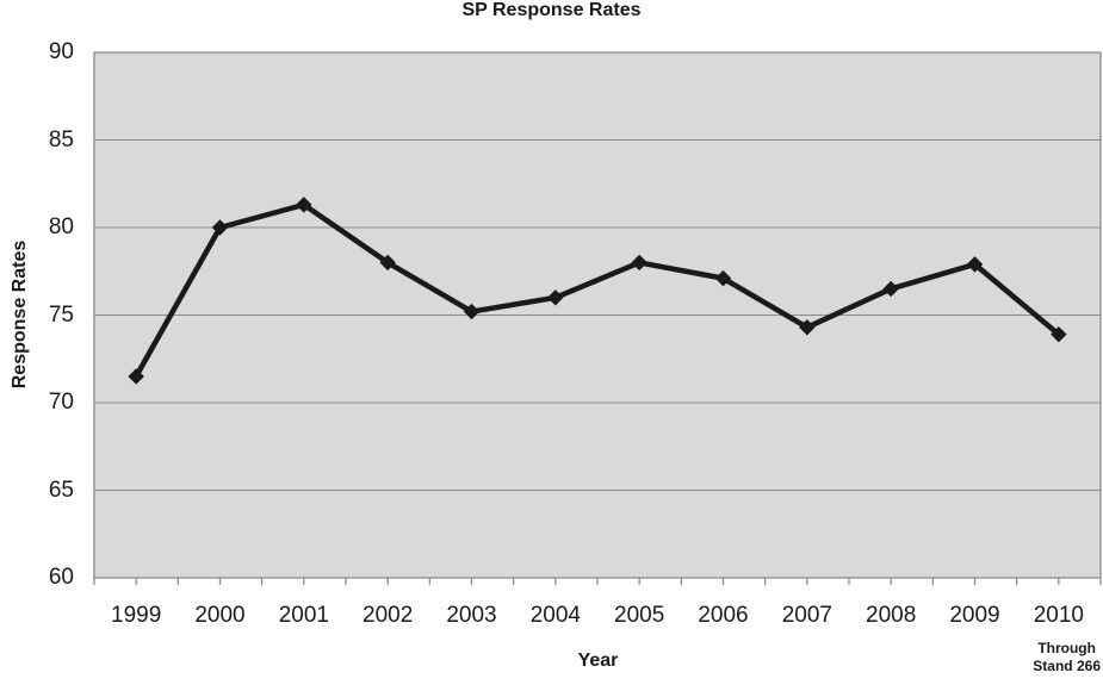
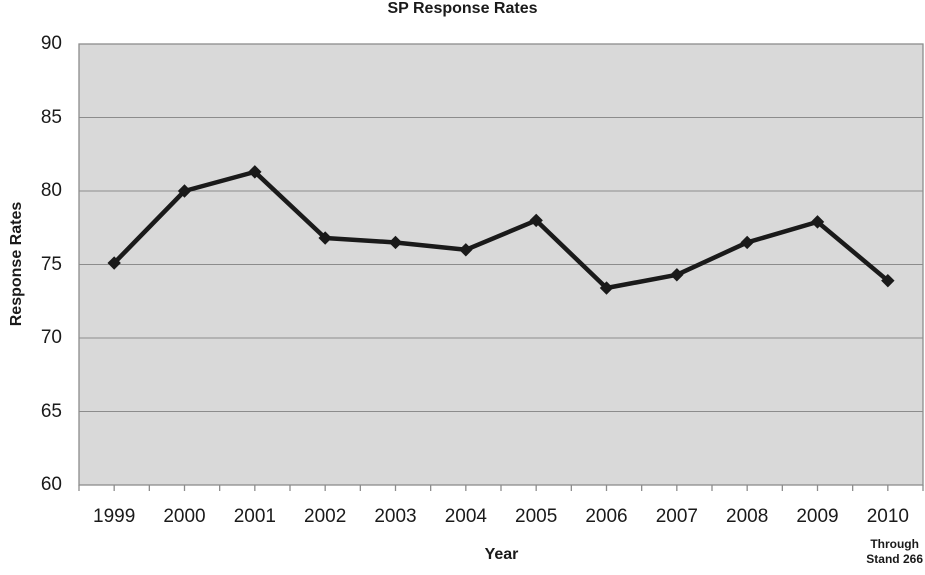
1999: 71.5 -> 75.1
2002: 78.0 -> 76.8
2003: 75.2 -> 76.5
2006: 77.1 -> 73.4
